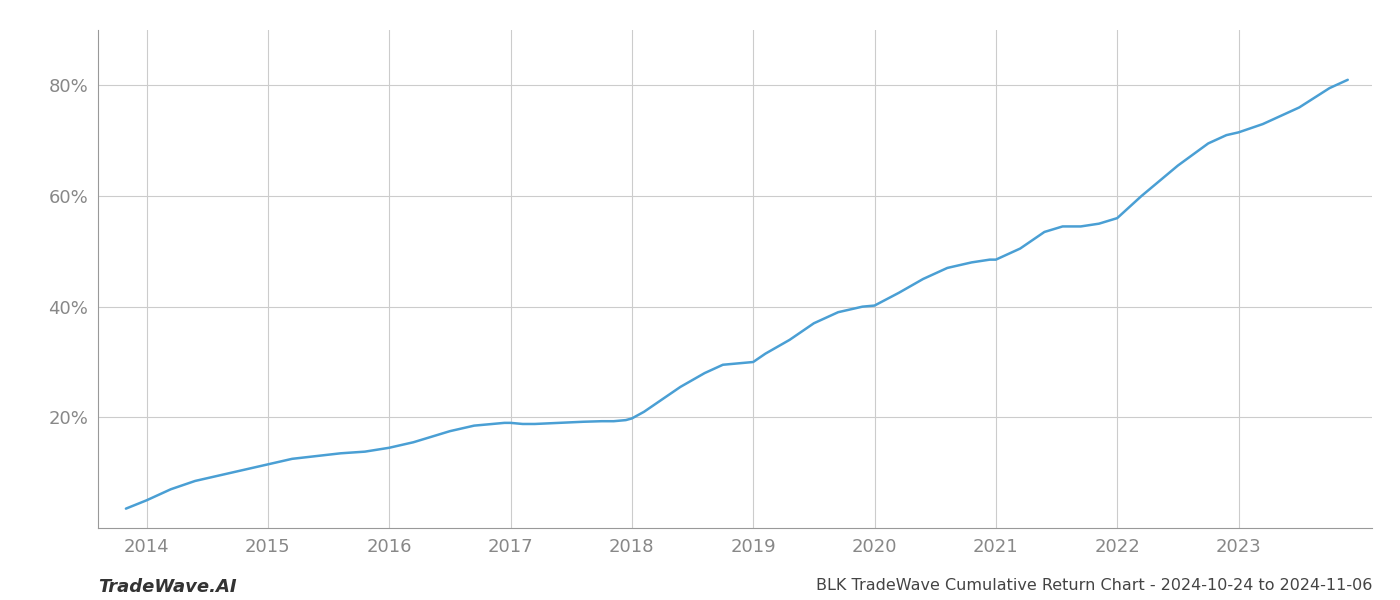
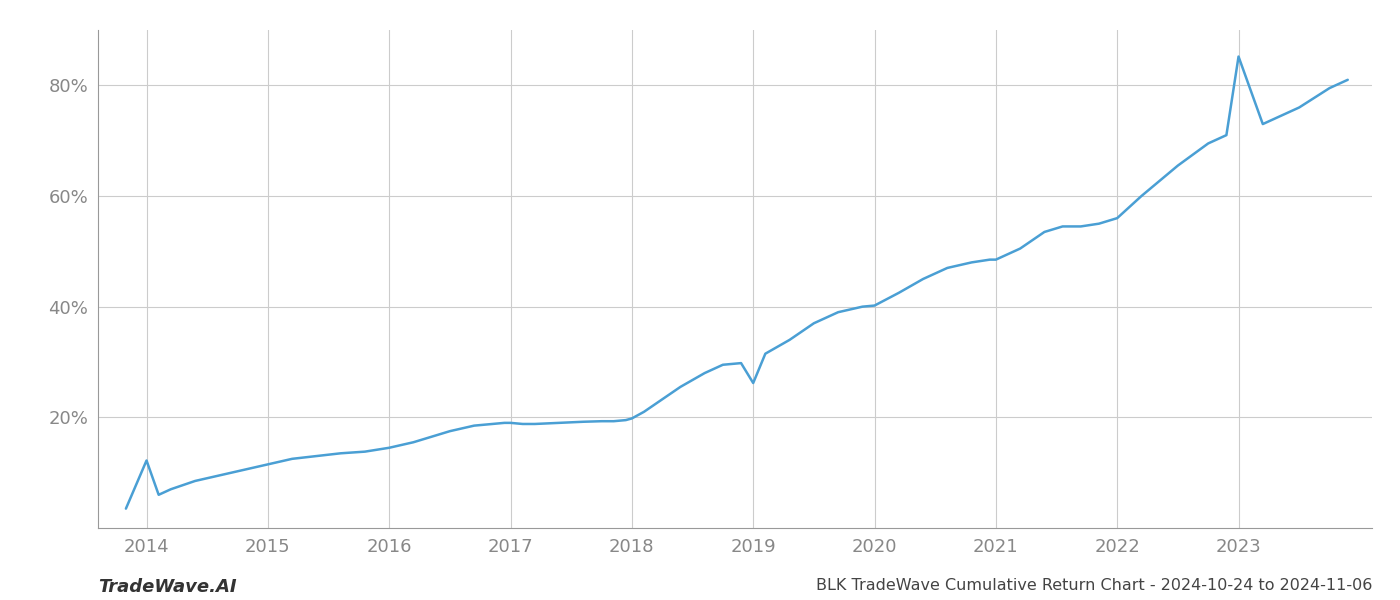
2014: 5.0% -> 12.2%
2019: 30.0% -> 26.2%
2023: 71.5% -> 85.2%
